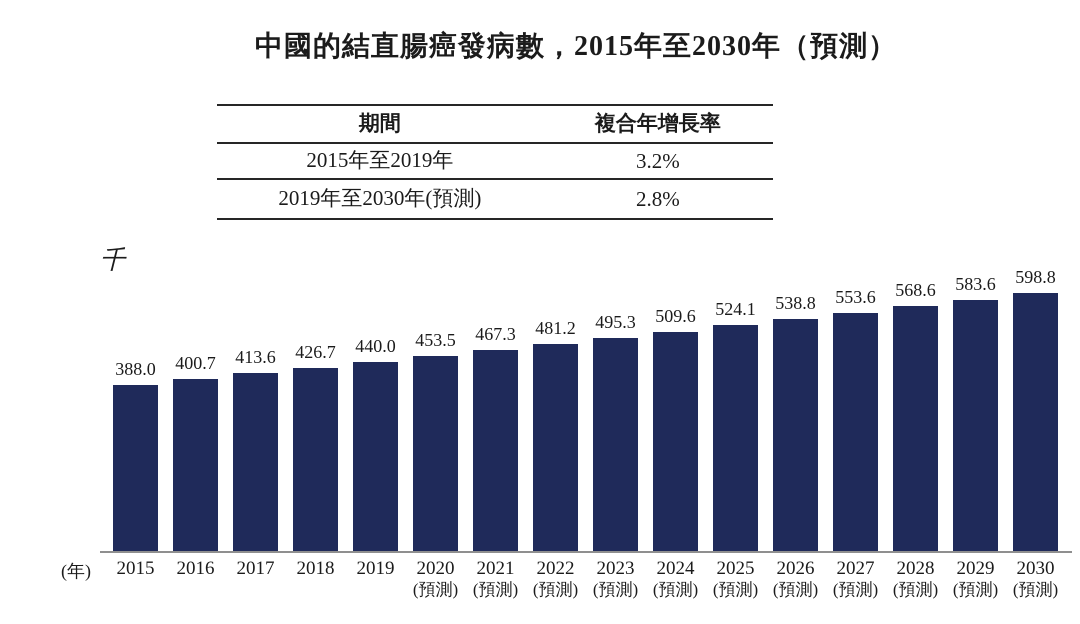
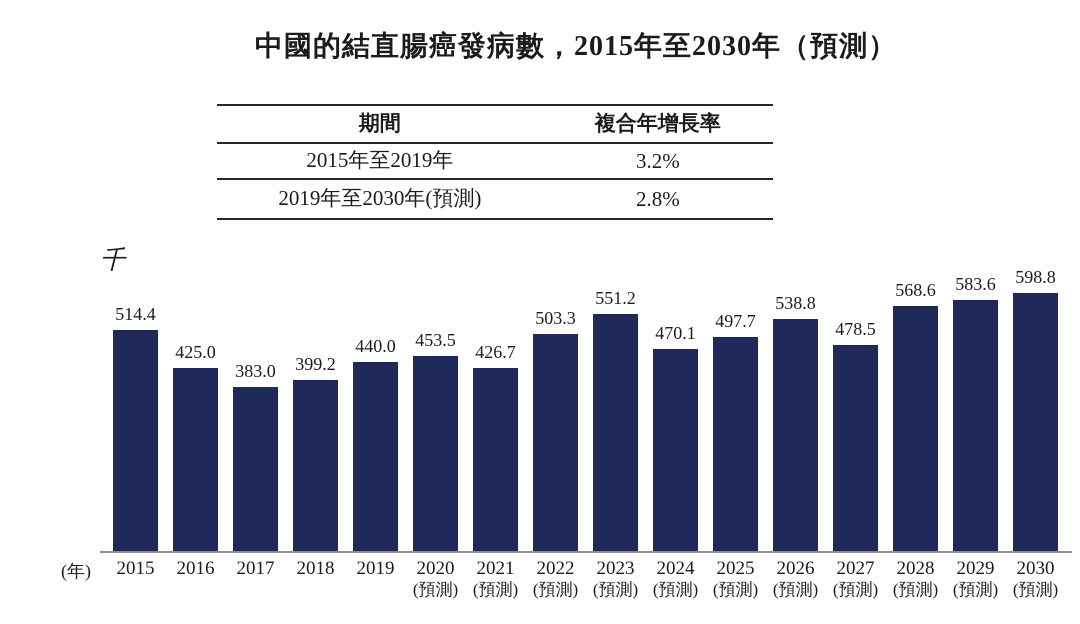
2015: 388.0 -> 514.4
2016: 400.7 -> 425.0
2017: 413.6 -> 383.0
2018: 426.7 -> 399.2
2021: 467.3 -> 426.7
2022: 481.2 -> 503.3
2023: 495.3 -> 551.2
2024: 509.6 -> 470.1
2025: 524.1 -> 497.7
2027: 553.6 -> 478.5
